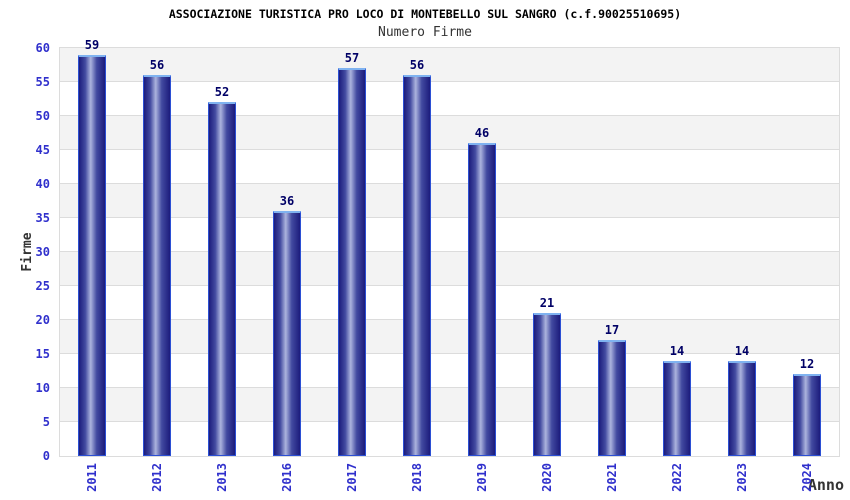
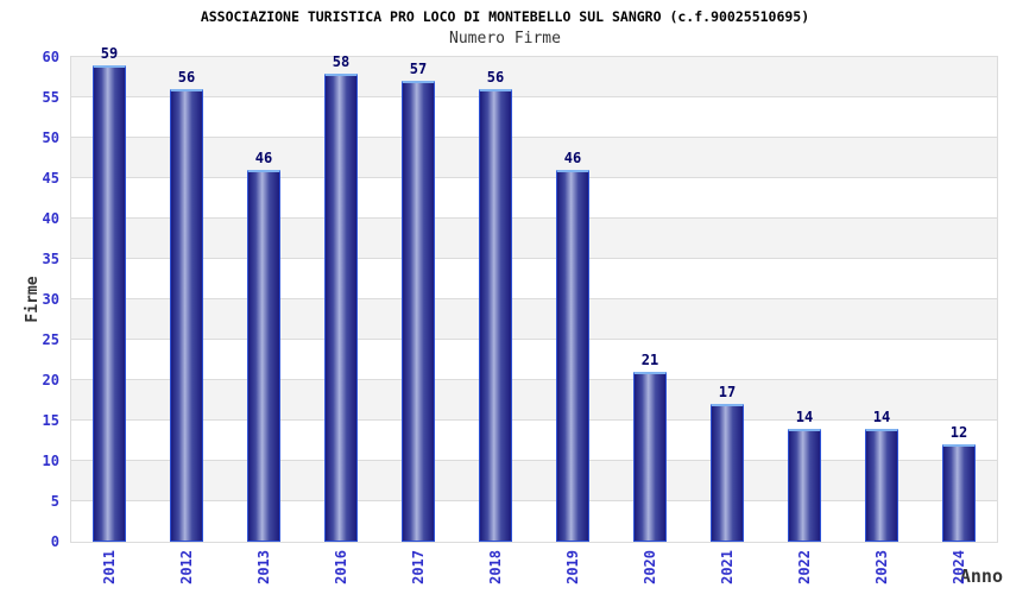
2013: 52 -> 46
2016: 36 -> 58
